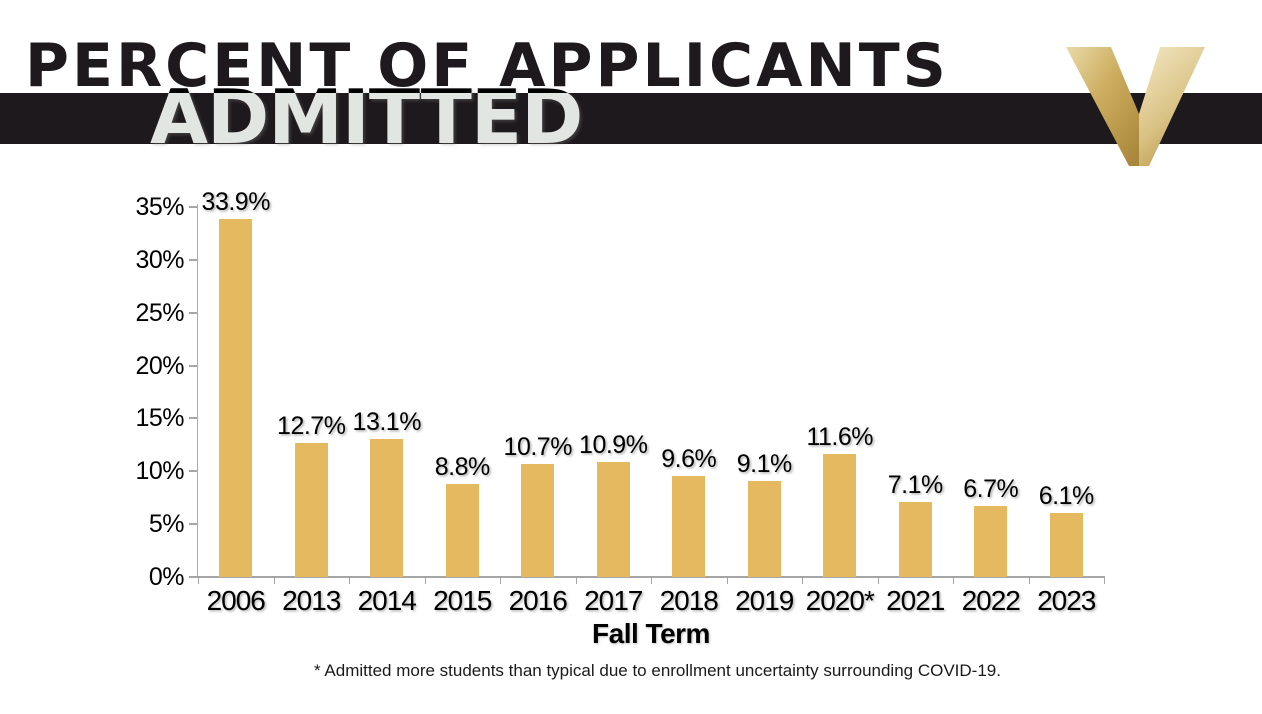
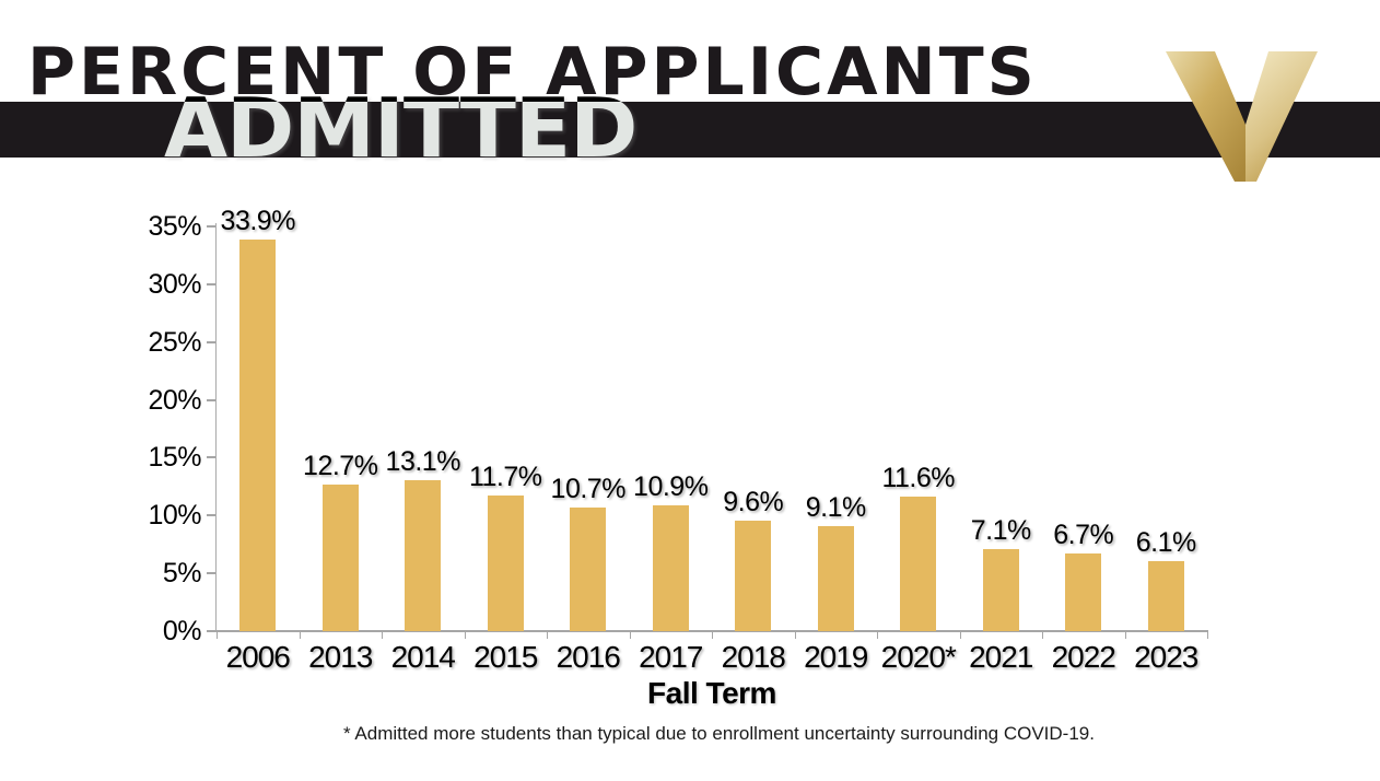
2015: 8.8% -> 11.7%
